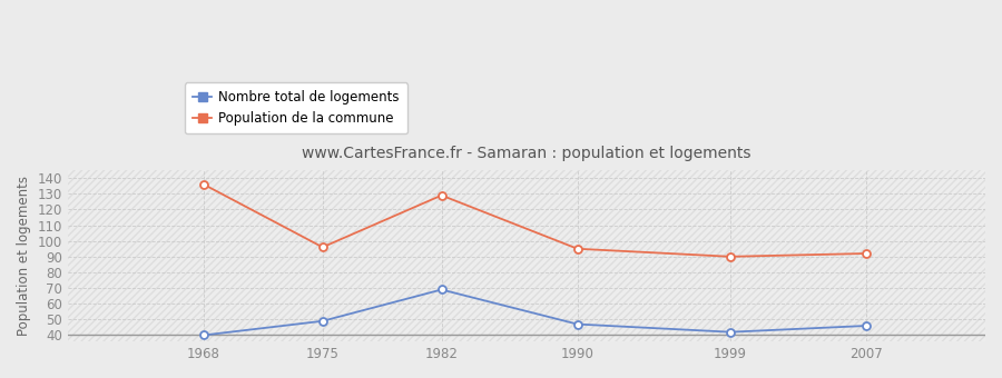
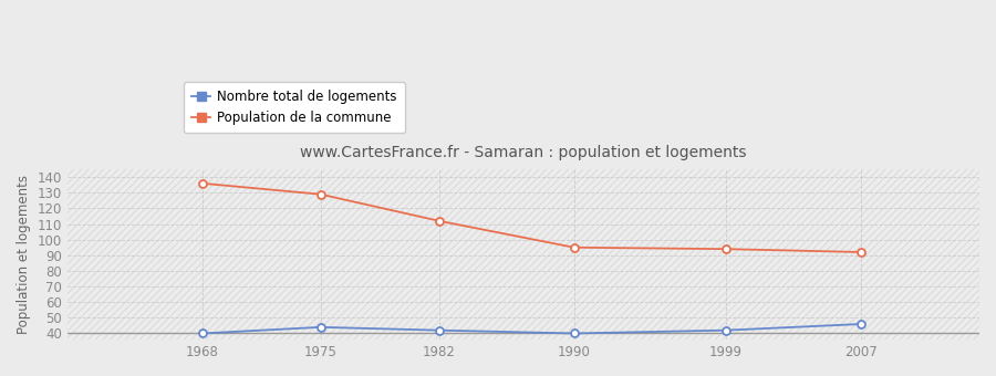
Nombre total de logements/1975: 49 -> 44
Population de la commune/1975: 96 -> 129
Nombre total de logements/1982: 69 -> 42
Population de la commune/1982: 129 -> 112
Nombre total de logements/1990: 47 -> 40
Population de la commune/1999: 90 -> 94
